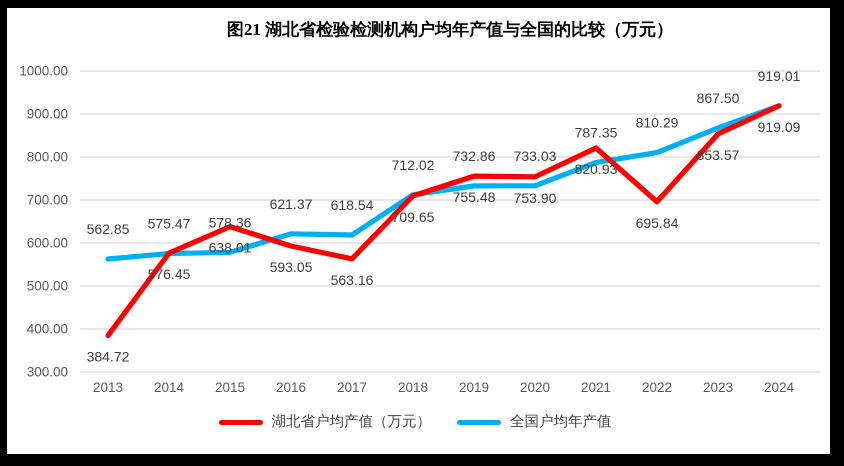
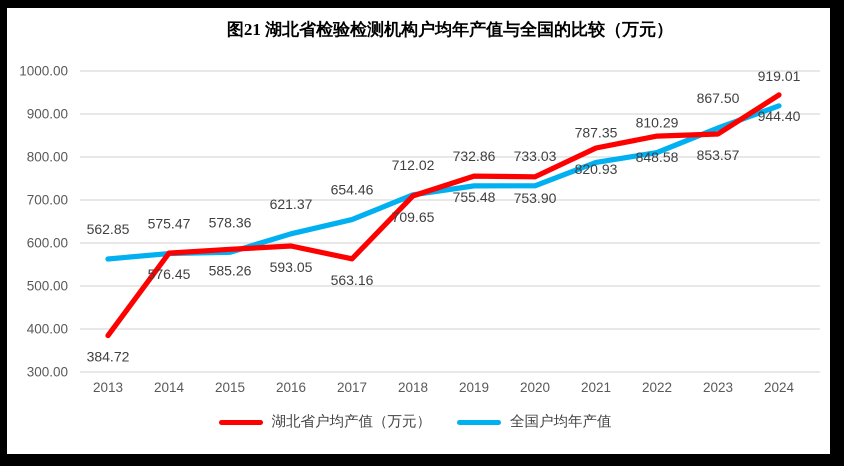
湖北省户均产值（万元）/2015: 638.01 -> 585.26
全国户均年产值/2017: 618.54 -> 654.46
湖北省户均产值（万元）/2022: 695.84 -> 848.58
湖北省户均产值（万元）/2024: 919.09 -> 944.40
